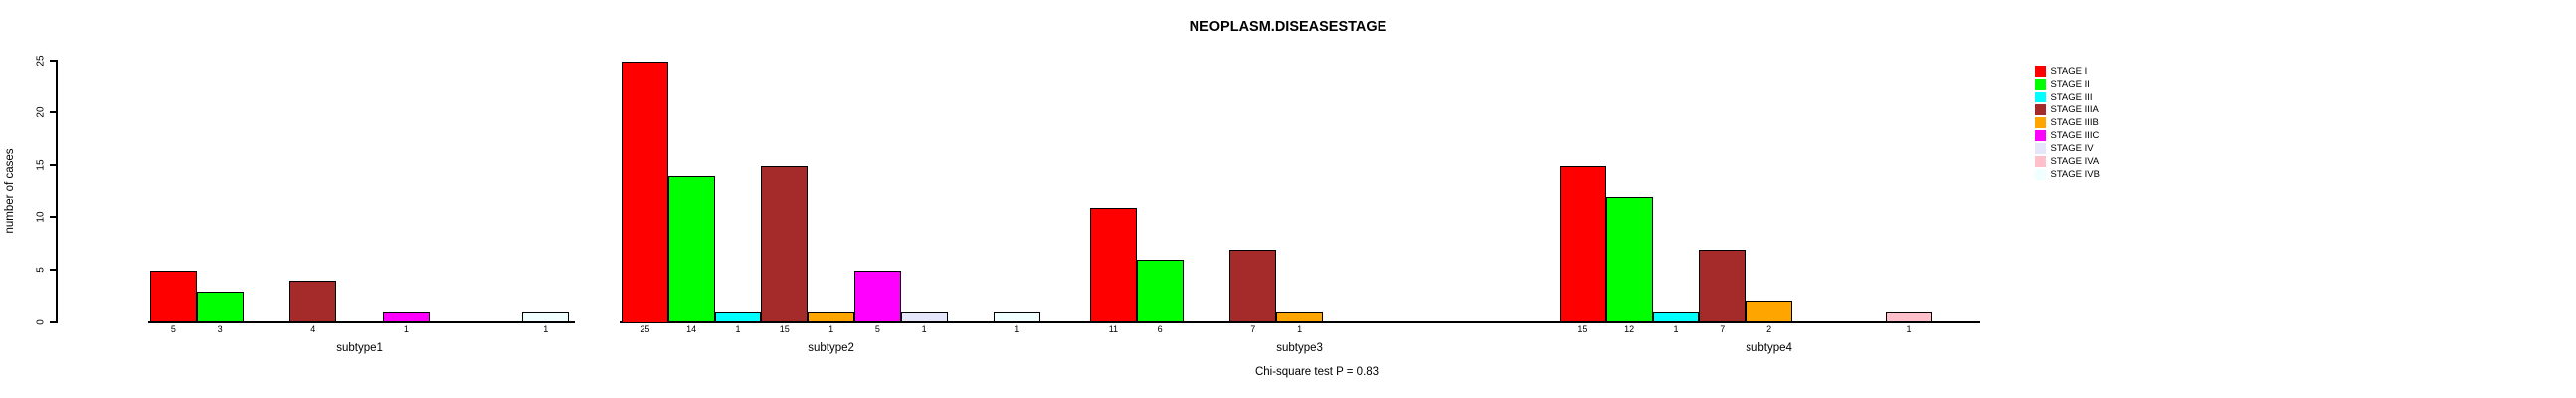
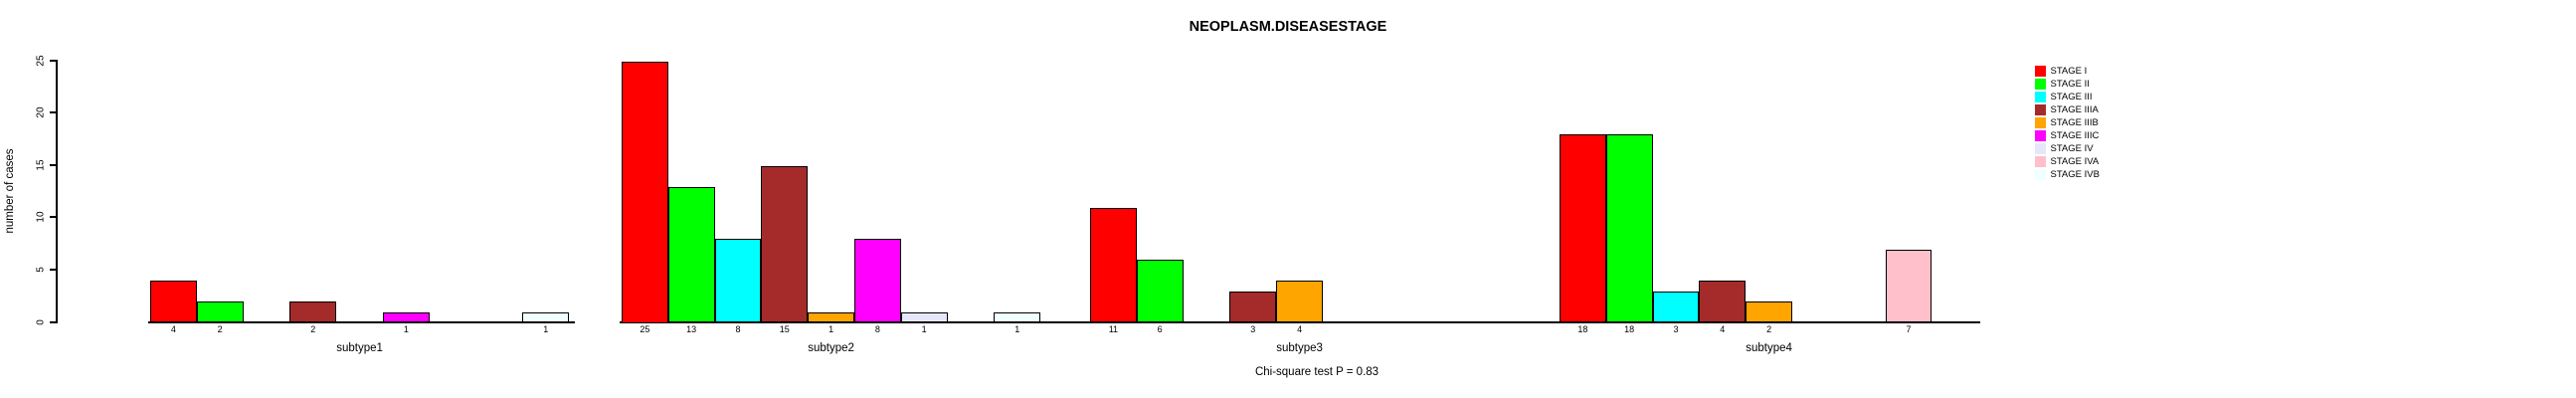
STAGE I/subtype1: 5 -> 4
STAGE II/subtype1: 3 -> 2
STAGE IIIA/subtype1: 4 -> 2
STAGE II/subtype2: 14 -> 13
STAGE III/subtype2: 1 -> 8
STAGE IIIC/subtype2: 5 -> 8
STAGE IIIA/subtype3: 7 -> 3
STAGE IIIB/subtype3: 1 -> 4
STAGE I/subtype4: 15 -> 18
STAGE II/subtype4: 12 -> 18
STAGE III/subtype4: 1 -> 3
STAGE IIIA/subtype4: 7 -> 4
STAGE IVA/subtype4: 1 -> 7
